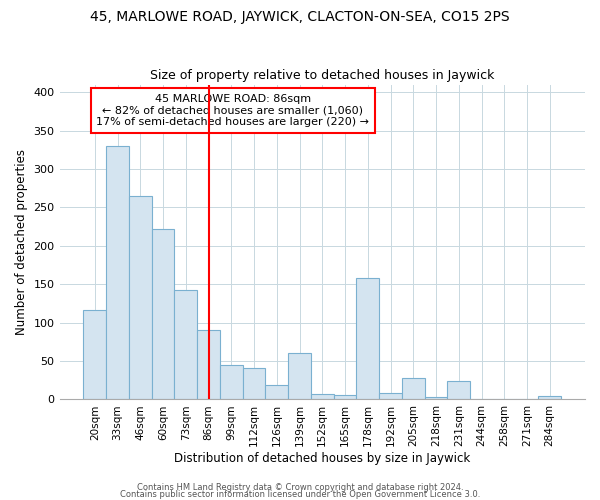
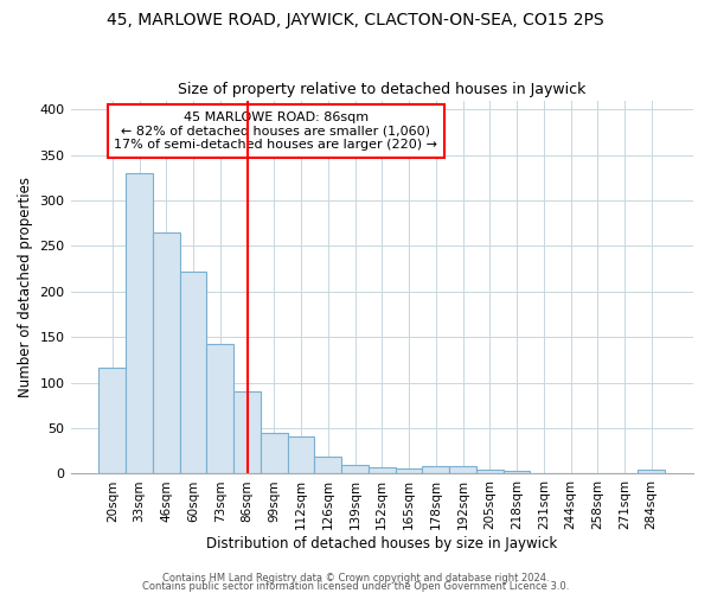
139sqm: 60 -> 10
178sqm: 158 -> 8
205sqm: 28 -> 4
231sqm: 24 -> 1
